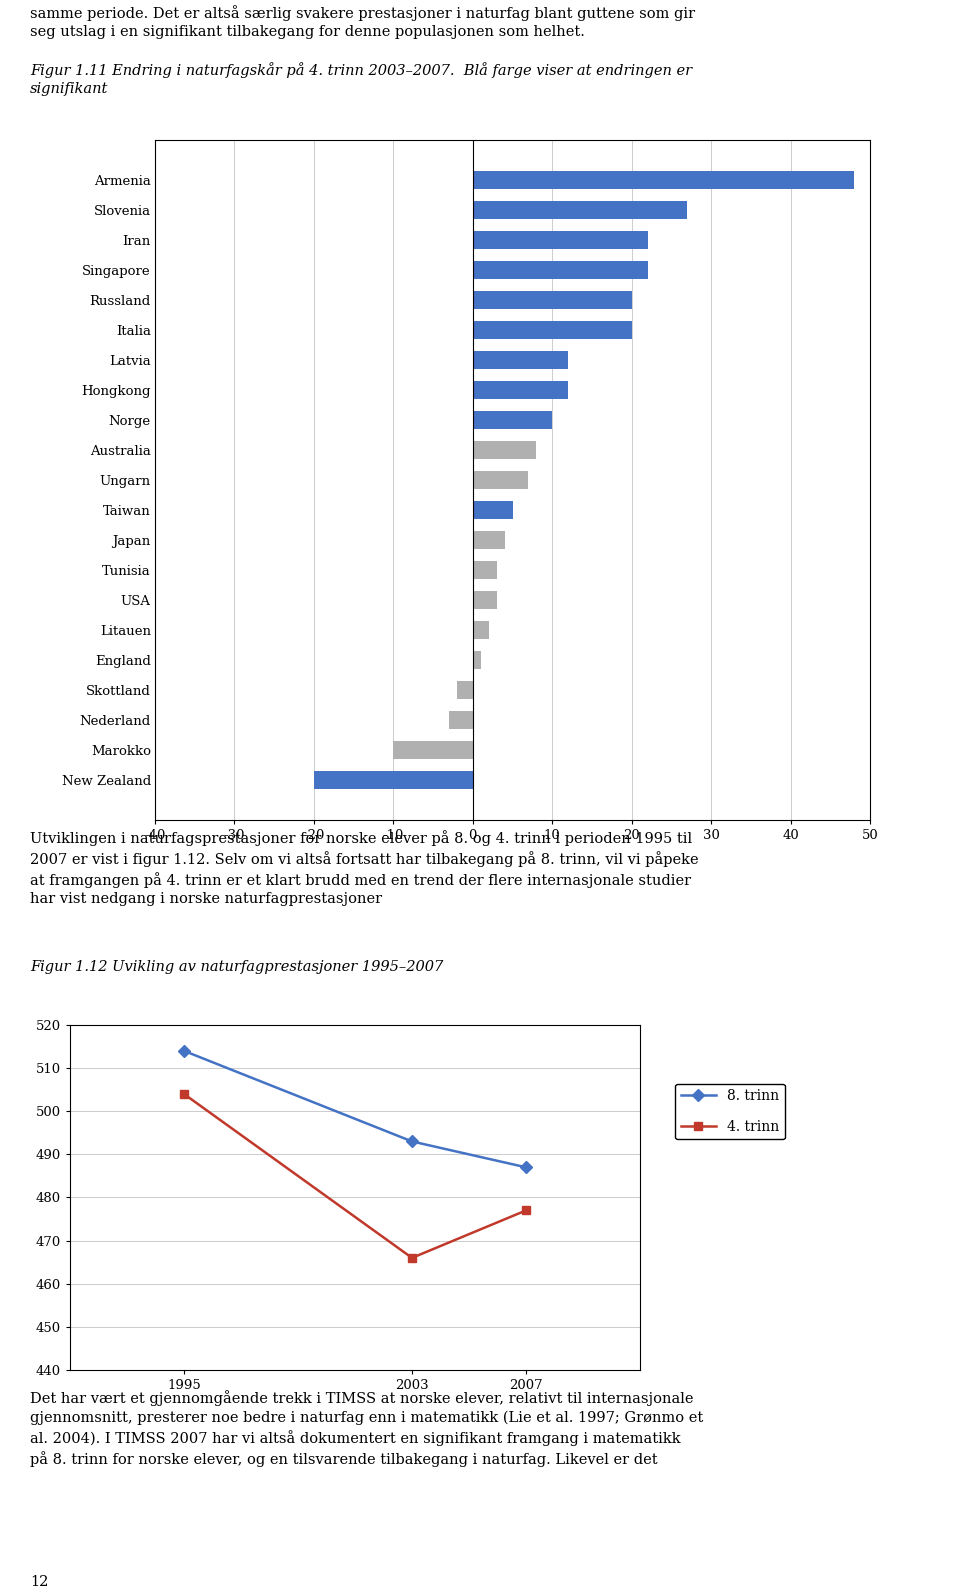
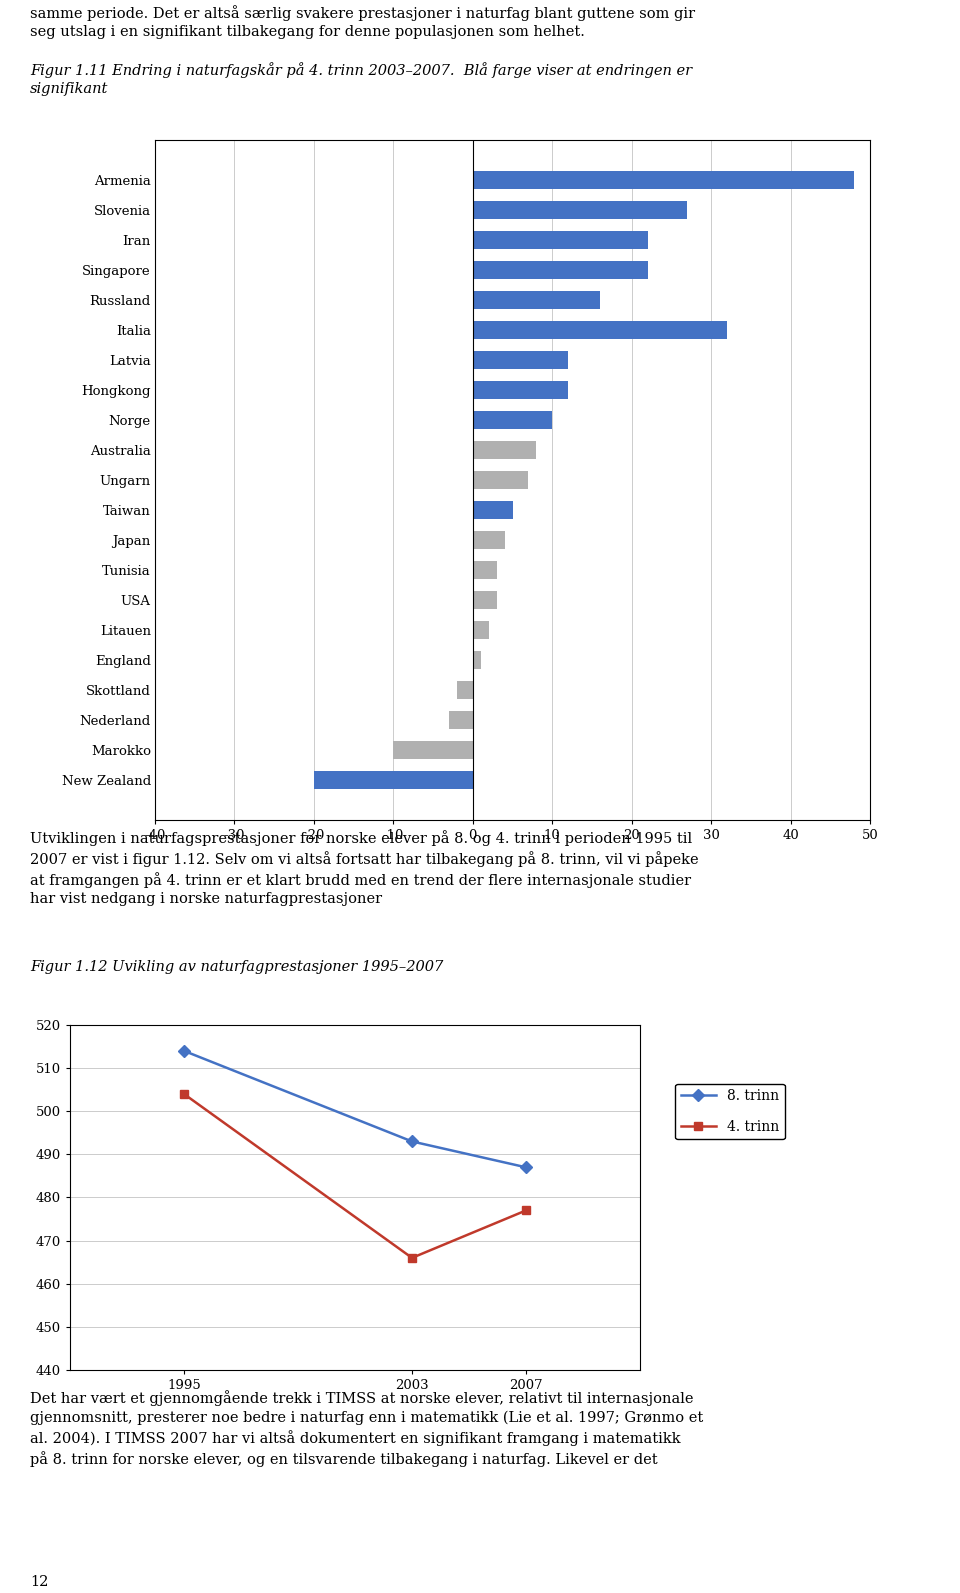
Russland: 20 -> 16
Italia: 20 -> 32
